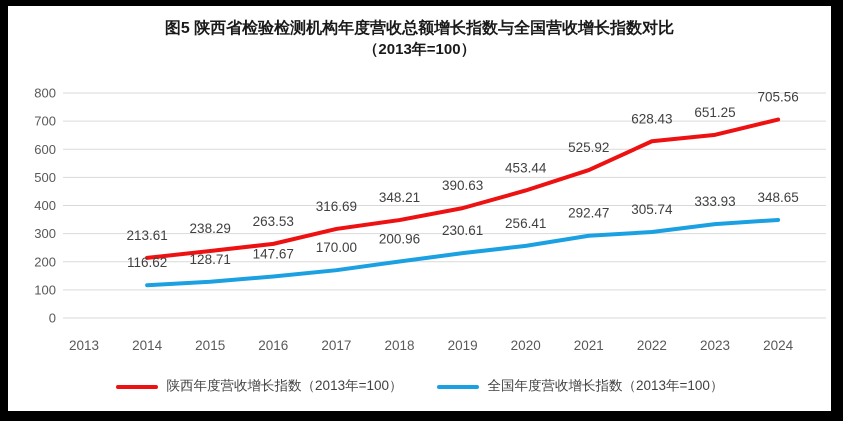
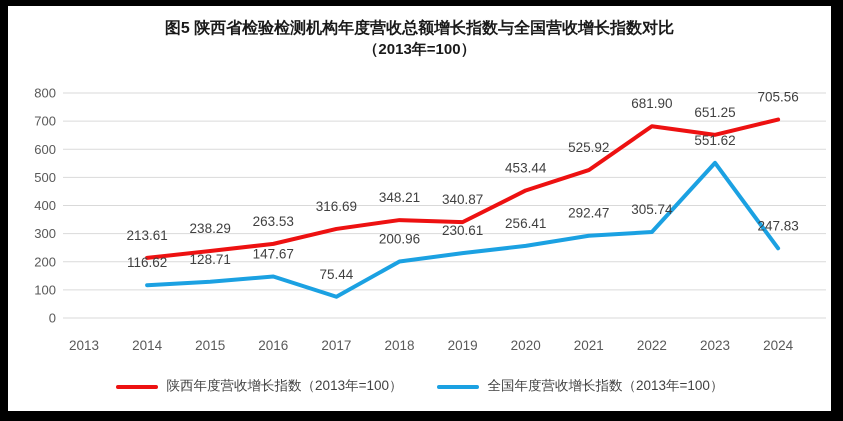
全国年度营收增长指数（2013年=100）/2017: 170.00 -> 75.44
陕西年度营收增长指数（2013年=100）/2019: 390.63 -> 340.87
陕西年度营收增长指数（2013年=100）/2022: 628.43 -> 681.90
全国年度营收增长指数（2013年=100）/2023: 333.93 -> 551.62
全国年度营收增长指数（2013年=100）/2024: 348.65 -> 247.83
